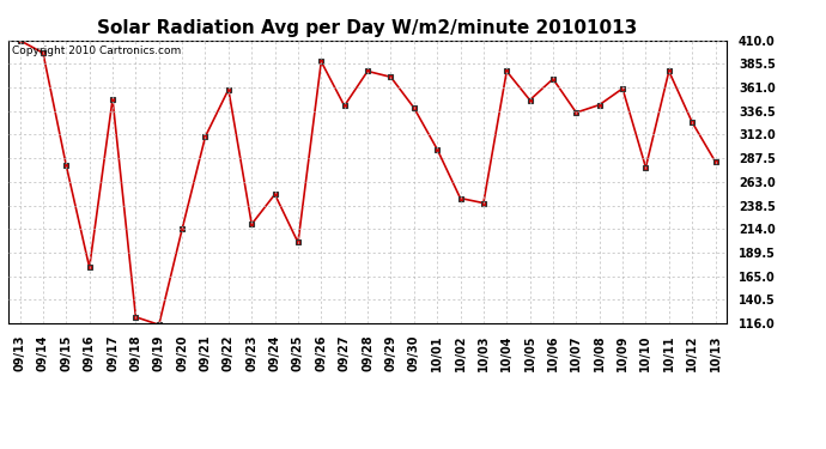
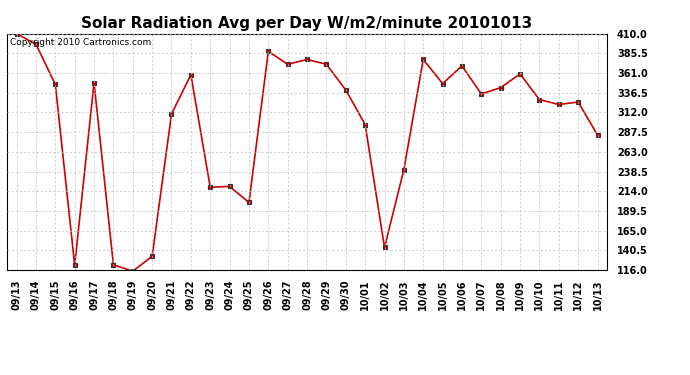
09/15: 280 -> 347
09/16: 174 -> 122
09/20: 214 -> 133
09/24: 250 -> 220
09/27: 342 -> 372
10/02: 246 -> 144
10/10: 278 -> 328
10/11: 378 -> 322
